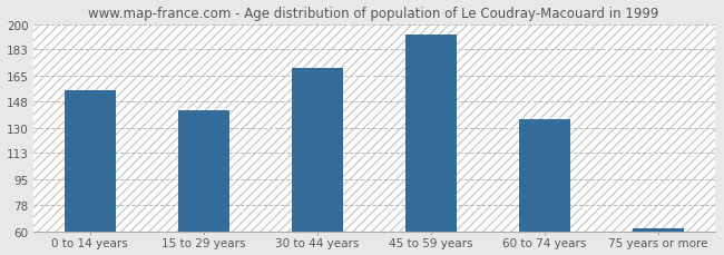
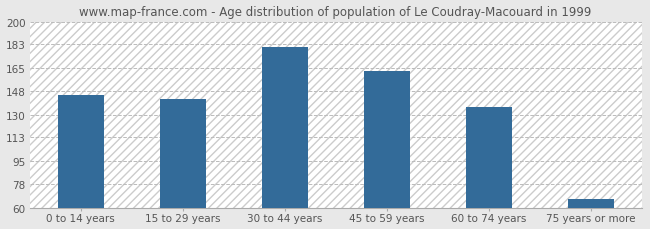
0 to 14 years: 155 -> 145
30 to 44 years: 170 -> 181
45 to 59 years: 193 -> 163
75 years or more: 62 -> 67
